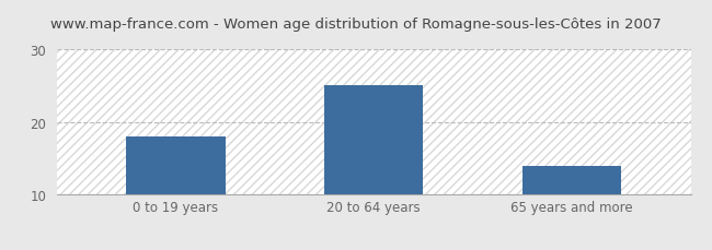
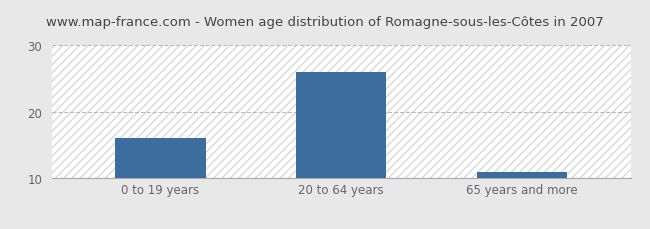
0 to 19 years: 18 -> 16
20 to 64 years: 25 -> 26
65 years and more: 14 -> 11
